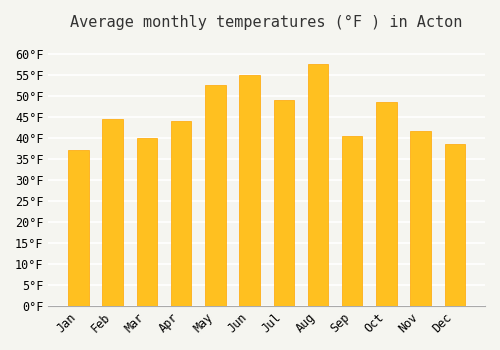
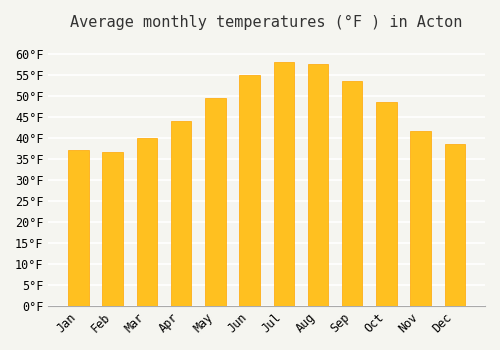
Feb: 44.5°F -> 36.5°F
May: 52.5°F -> 49.5°F
Jul: 49.0°F -> 58.0°F
Sep: 40.5°F -> 53.5°F
